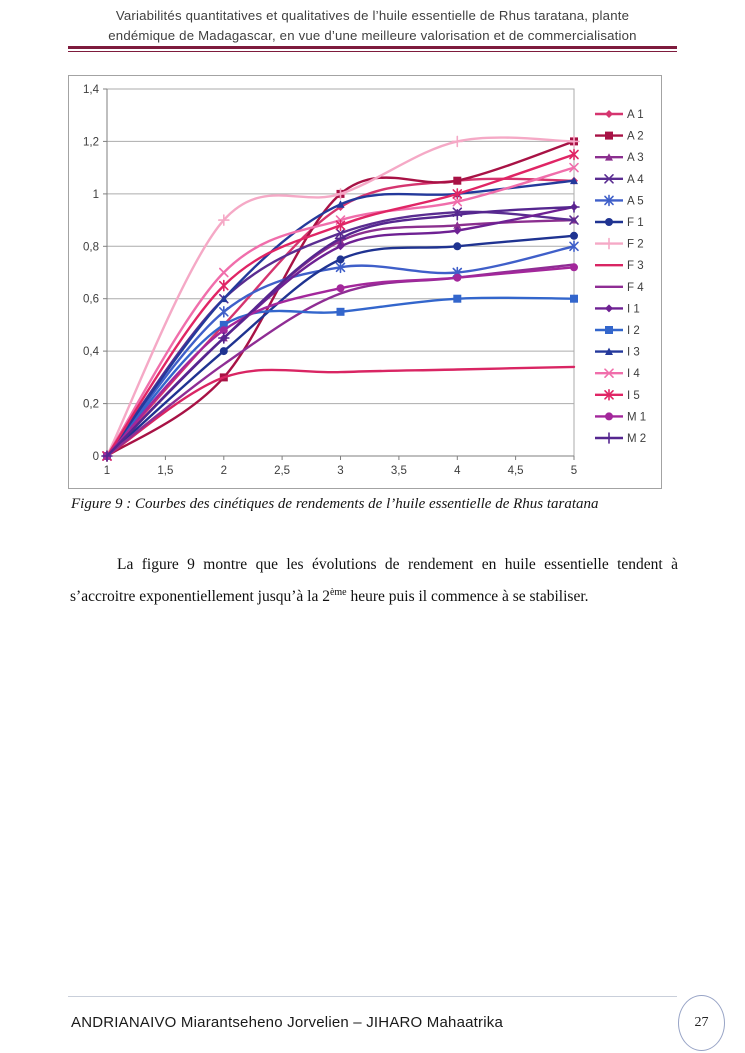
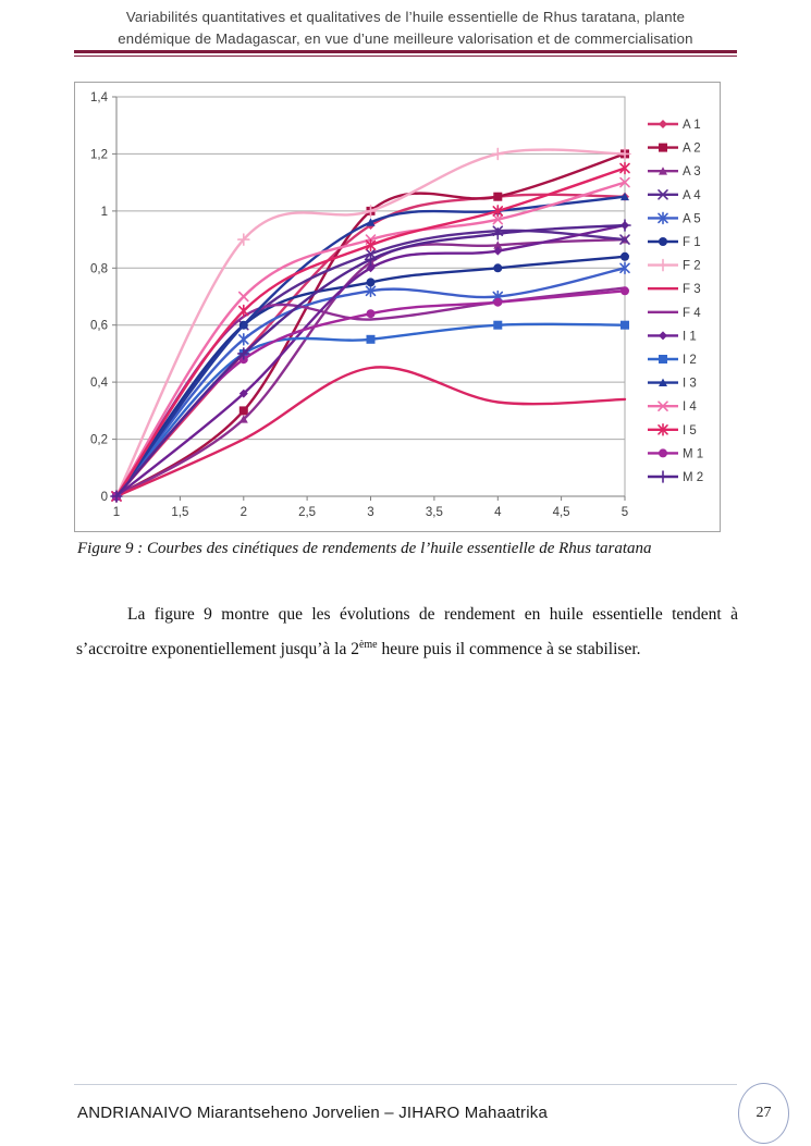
A 3/2: 0,45 -> 0,27
F 1/2: 0,40 -> 0,60
F 3/2: 0,30 -> 0,20
F 4/2: 0,35 -> 0,63
I 1/2: 0,45 -> 0,36
M 2/2: 0,45 -> 0,50
F 3/3: 0,32 -> 0,45
